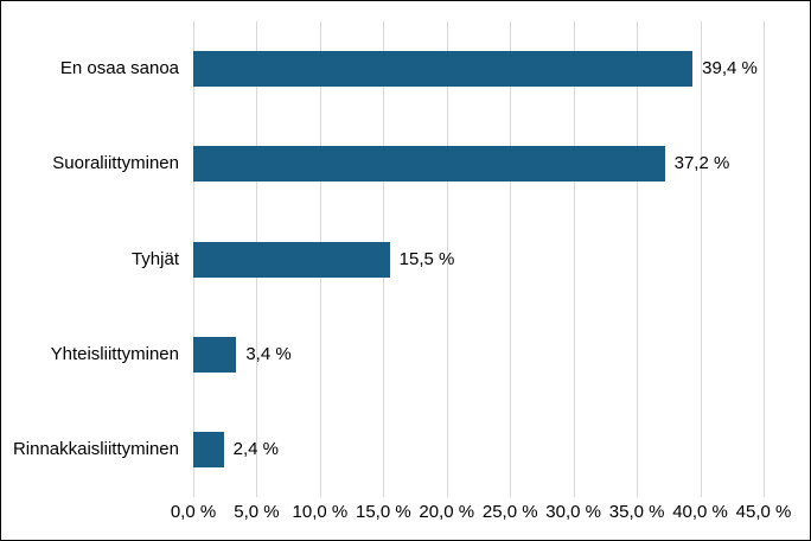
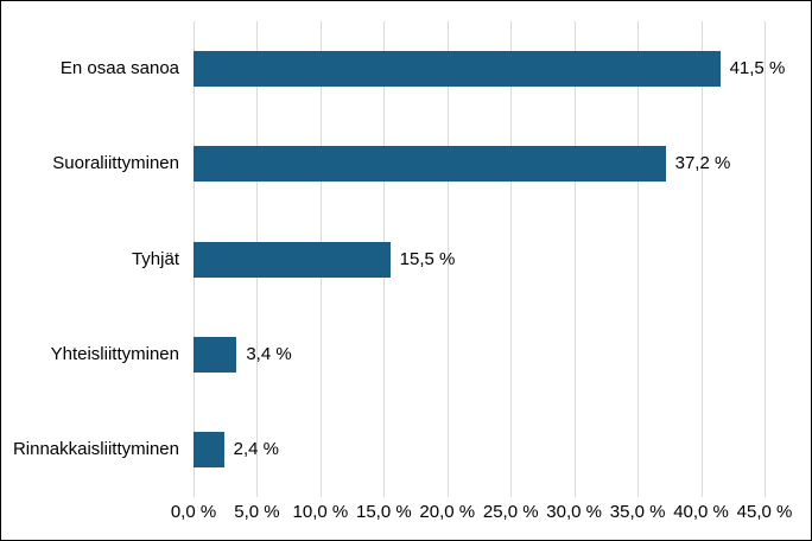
En osaa sanoa: 39,4 -> 41,5
